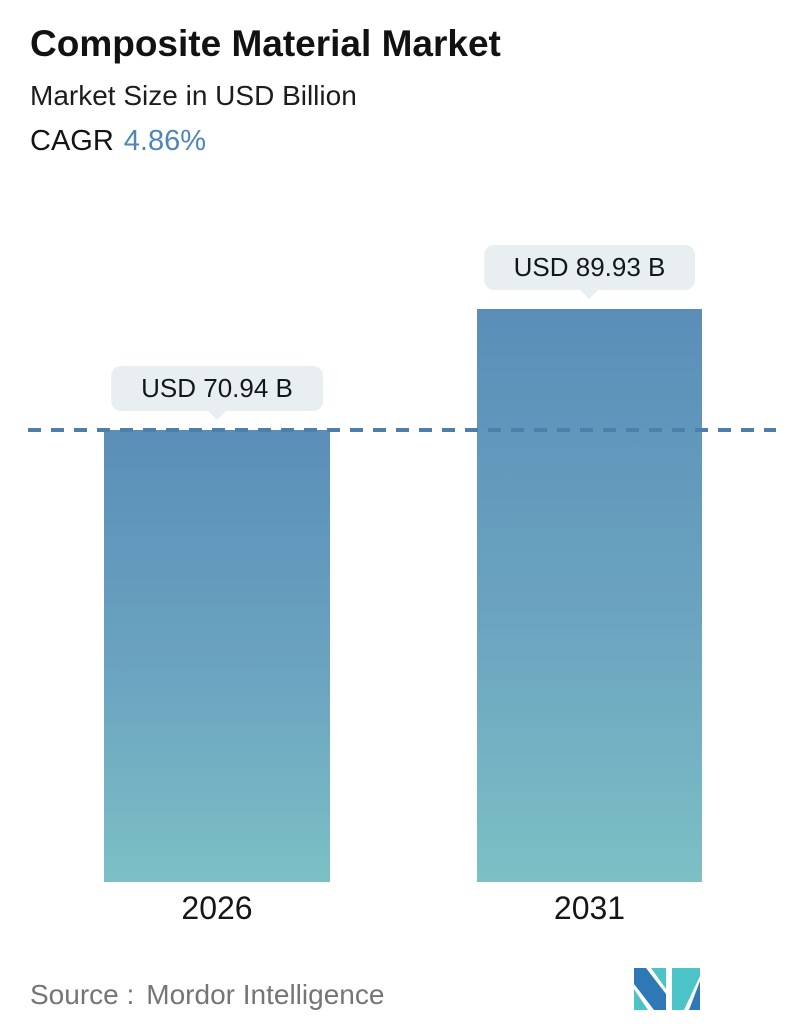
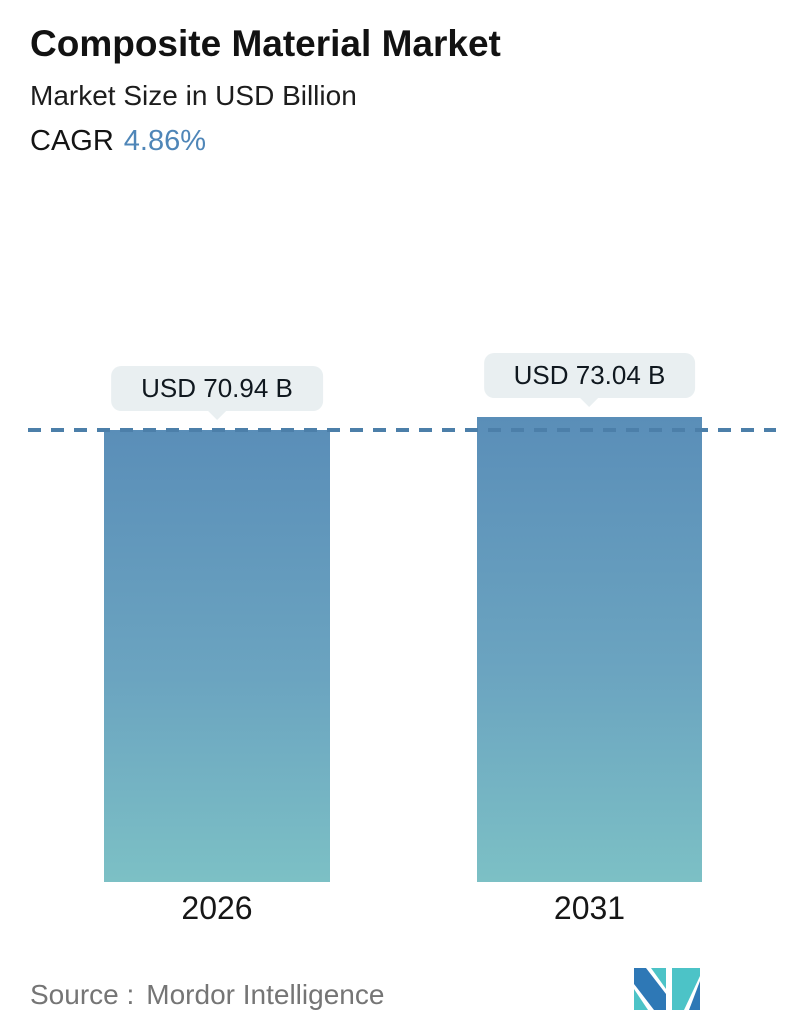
2031: 89.93 -> 73.04
